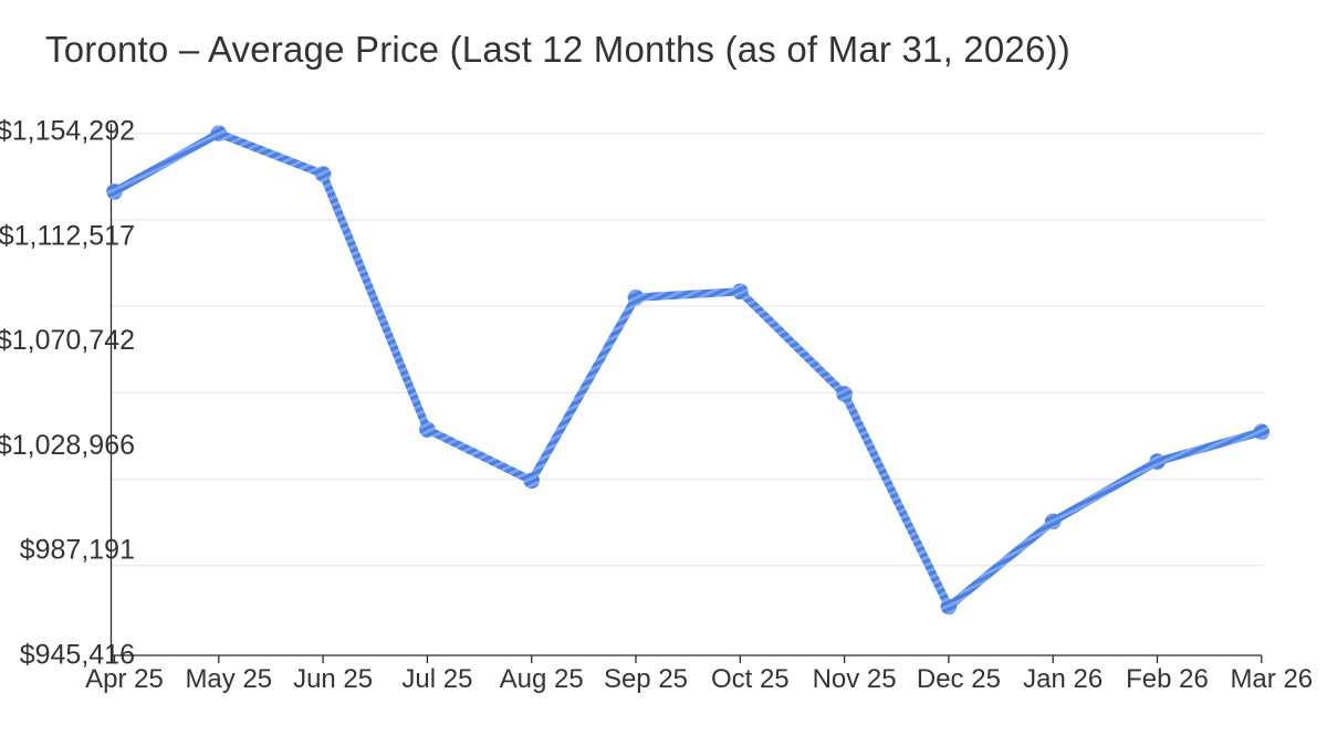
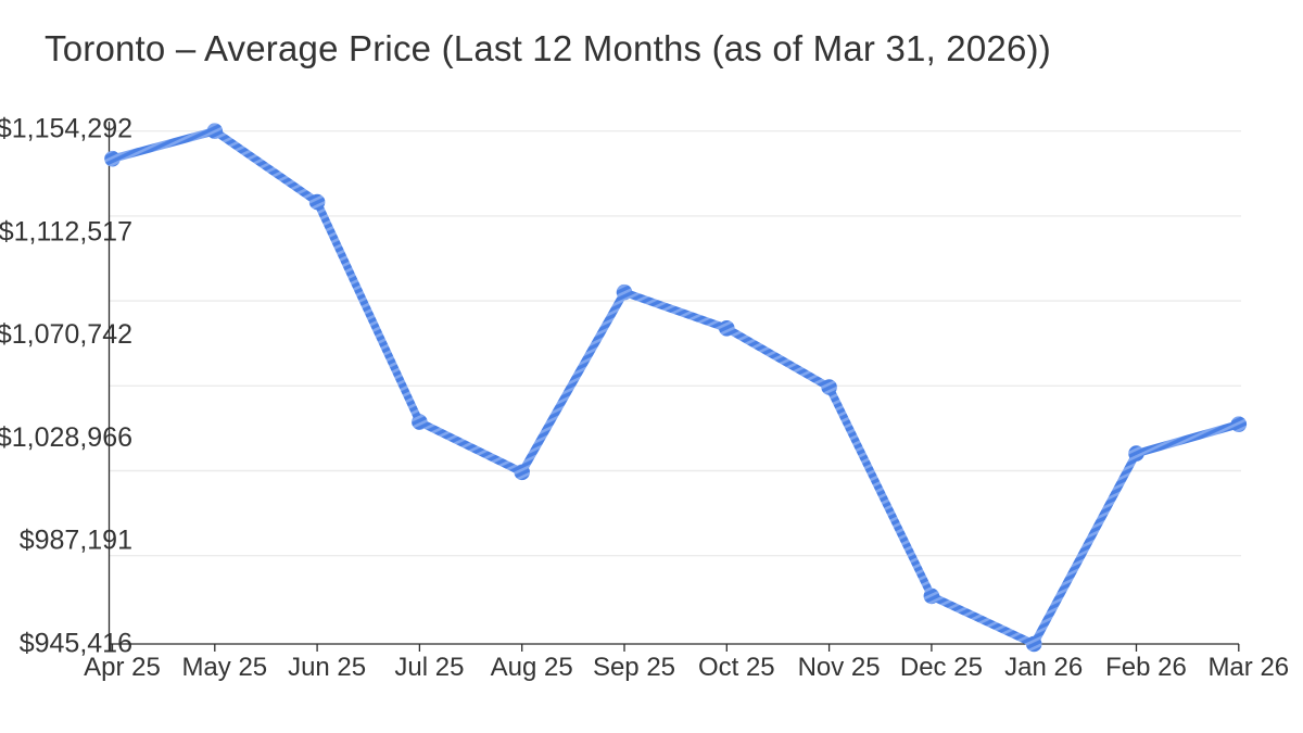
Apr 25: $1131000 -> $1143000
Jun 25: $1138000 -> $1125000
Oct 25: $1091000 -> $1074000
Jan 26: $999000 -> $945000
